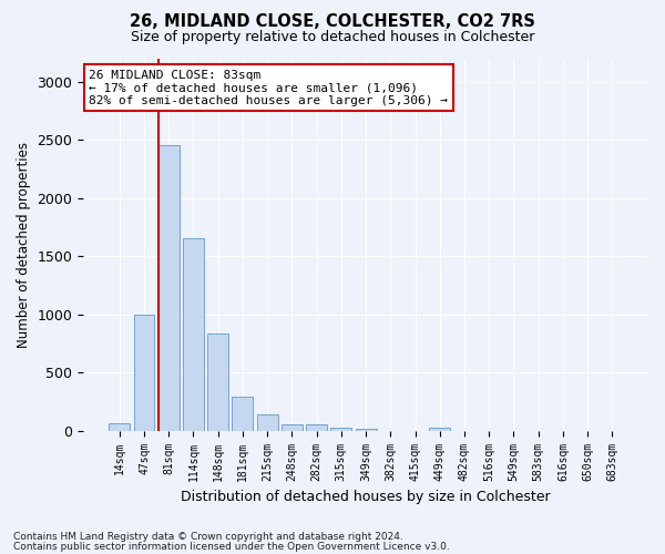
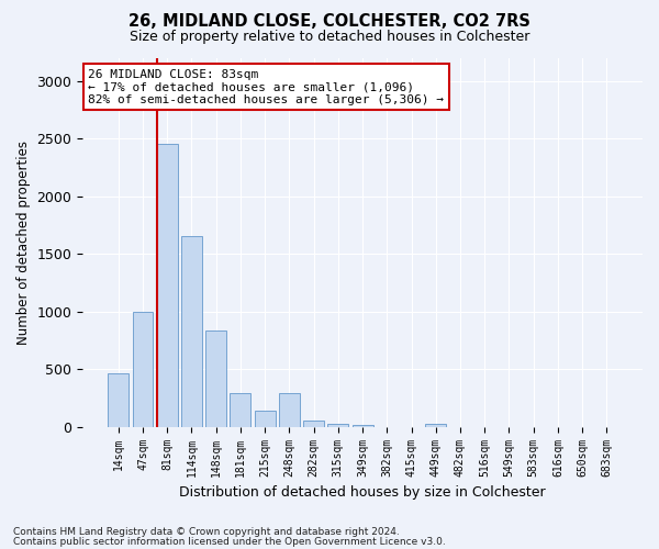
14sqm: 60 -> 460
248sqm: 60 -> 290
